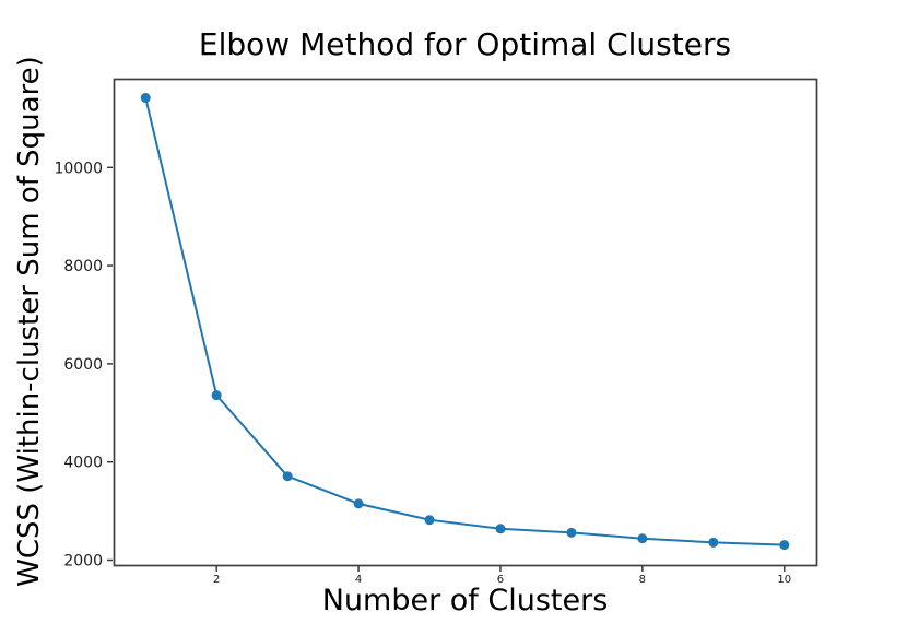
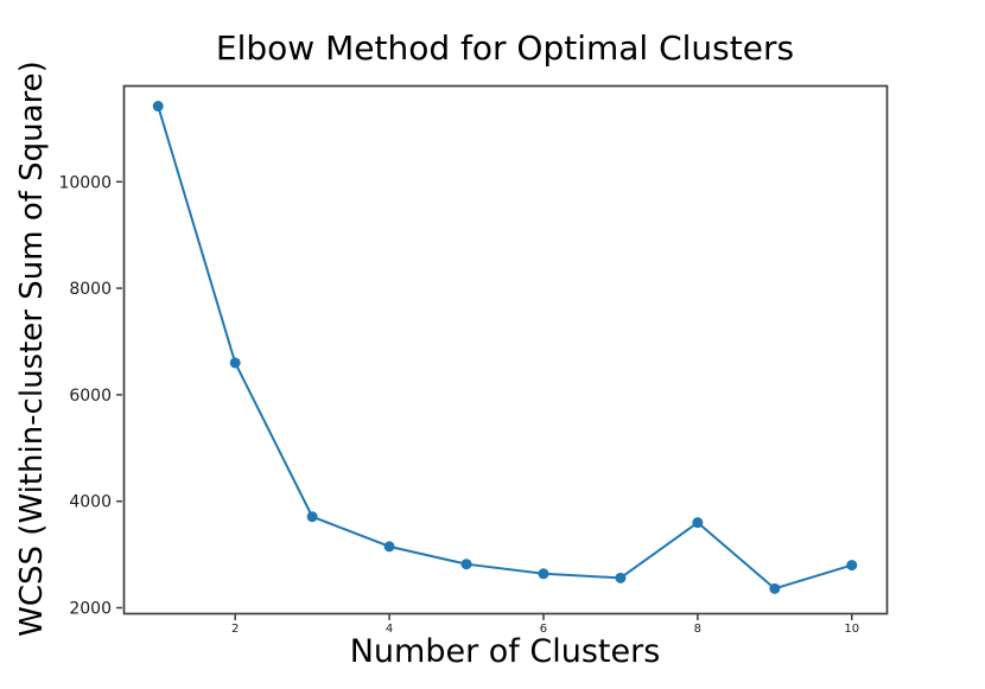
2: 5400 -> 6600
8: 2400 -> 3600
10: 2300 -> 2800
